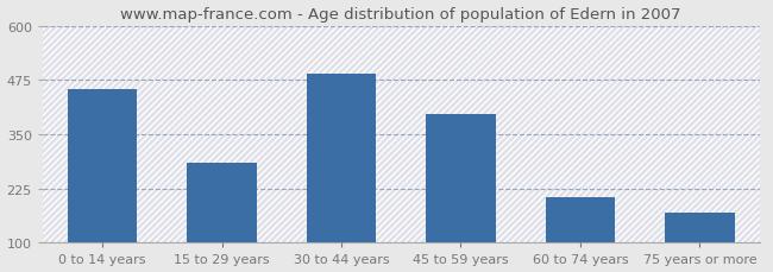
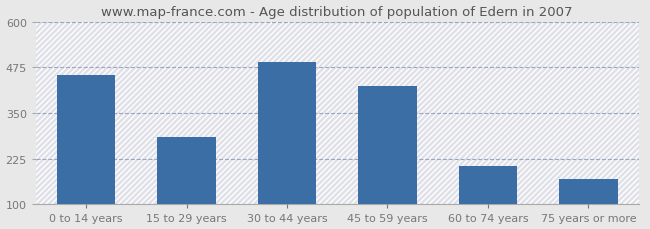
45 to 59 years: 395 -> 425
